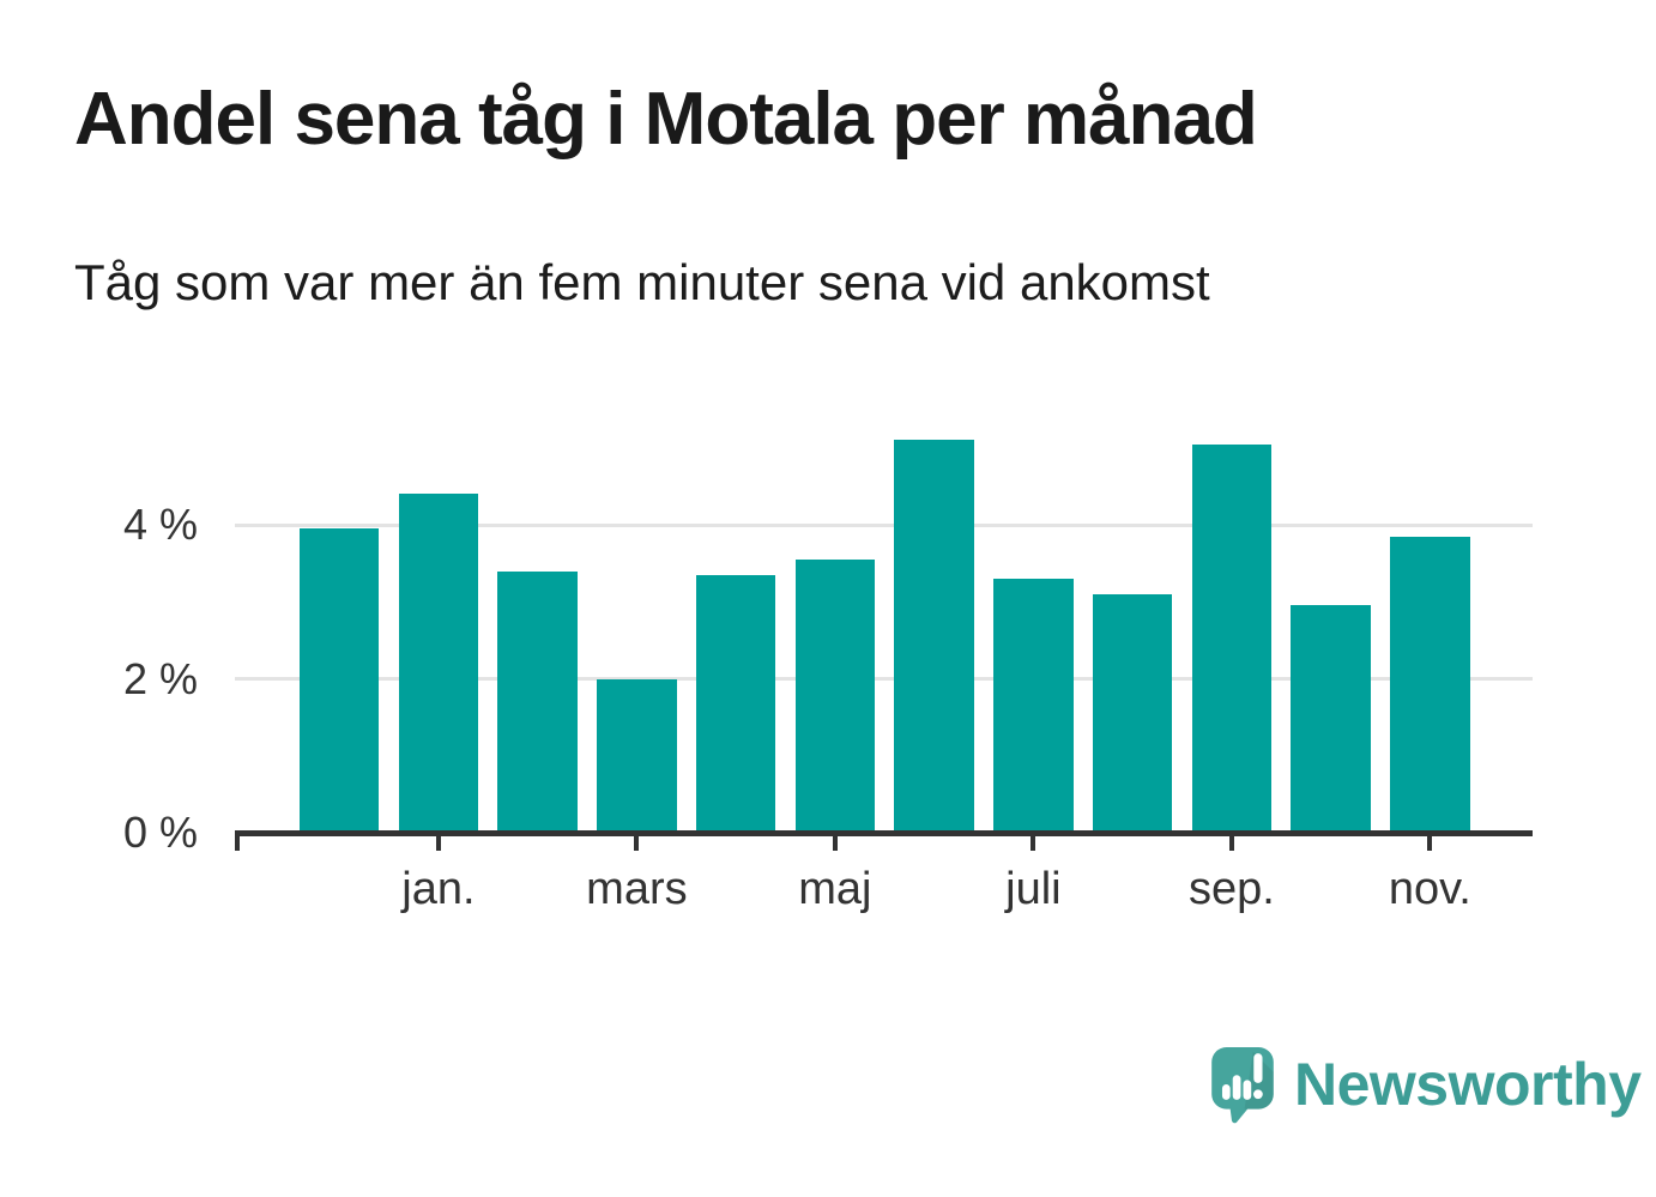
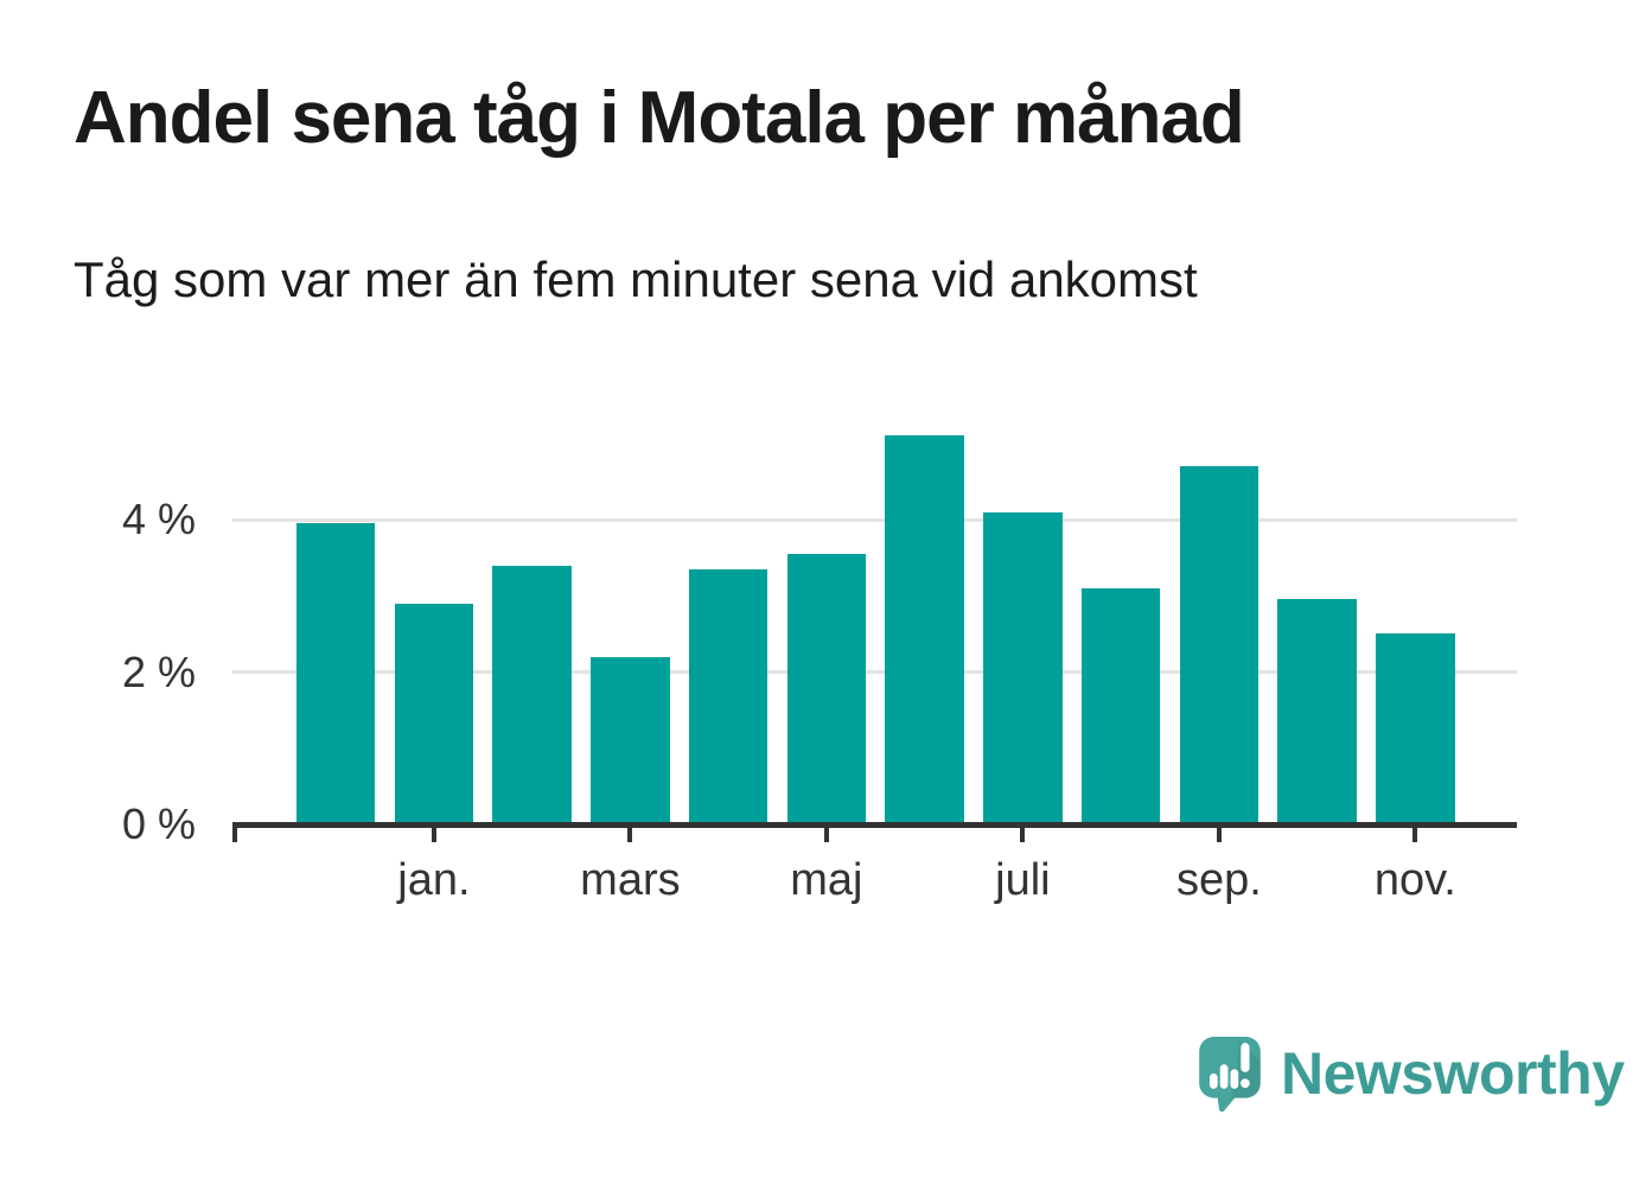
jan.: 4.4% -> 2.9%
mars: 2.0% -> 2.2%
juli: 3.3% -> 4.1%
sep.: 5.0% -> 4.7%
nov.: 3.9% -> 2.5%
